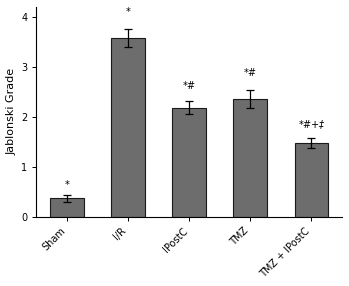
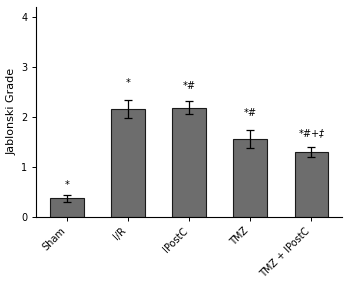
I/R: 3.57 -> 2.15
TMZ: 2.35 -> 1.55
TMZ + IPostC: 1.48 -> 1.30
